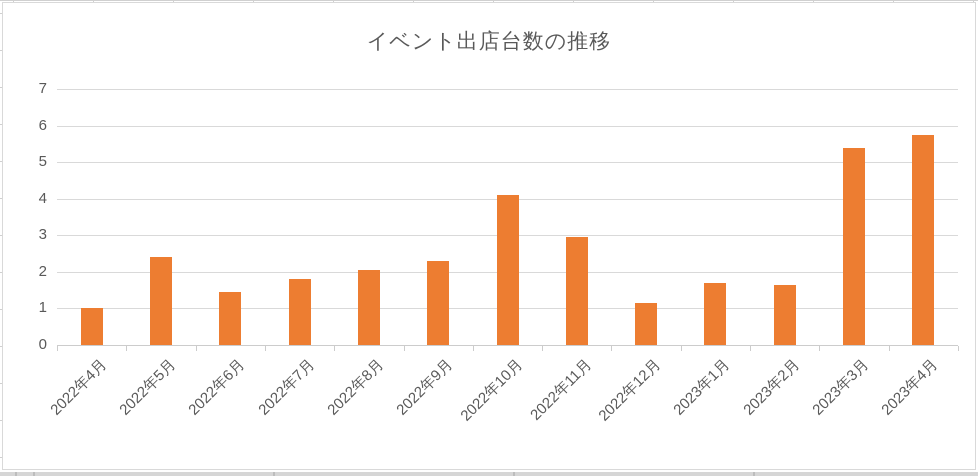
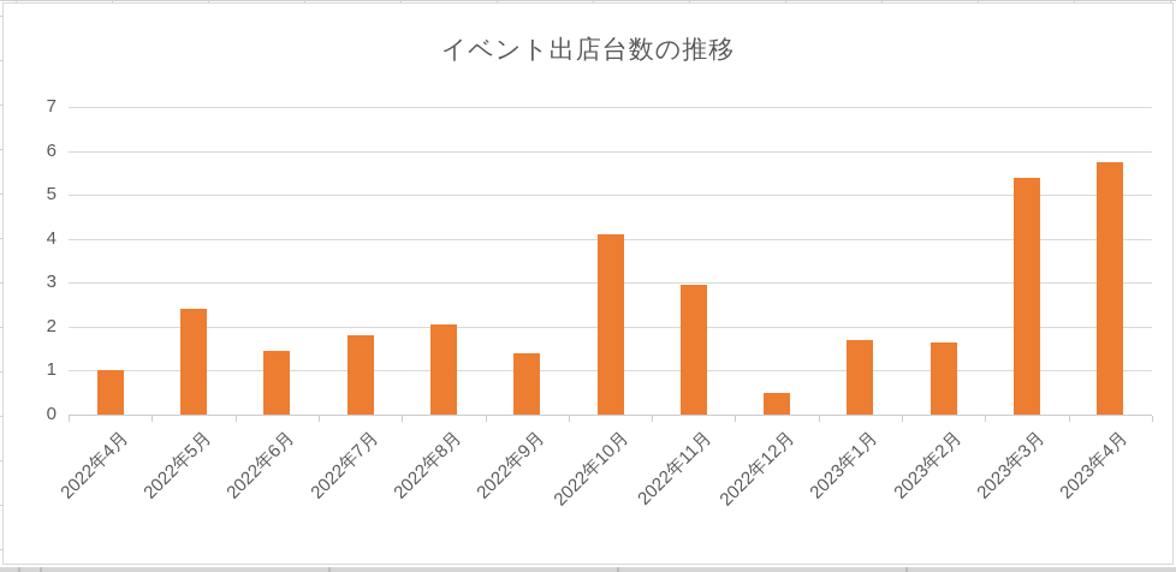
2022年9月: 2.3 -> 1.4
2022年12月: 1.1 -> 0.5
